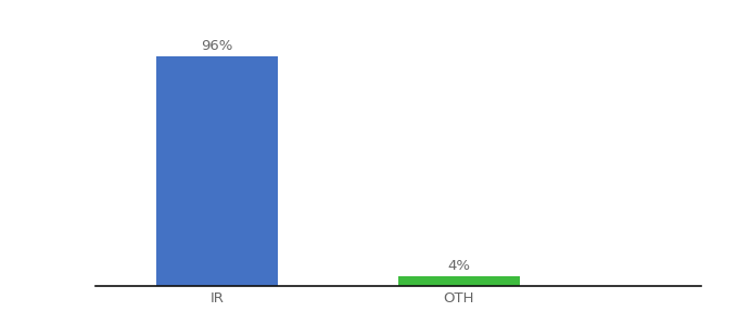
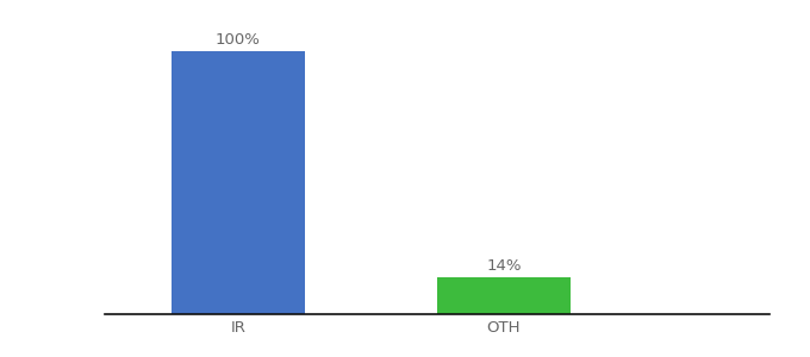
IR: 96% -> 100%
OTH: 4% -> 14%
